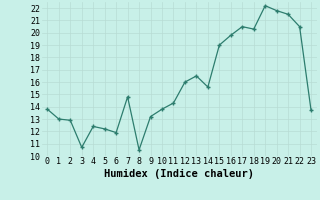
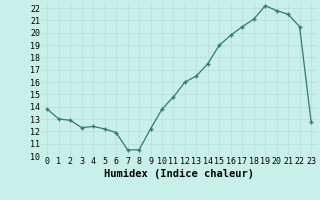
3: 10.7 -> 12.3
7: 14.8 -> 10.5
9: 13.2 -> 12.2
11: 14.3 -> 14.8
14: 15.6 -> 17.5
18: 20.3 -> 21.1
23: 13.7 -> 12.8
